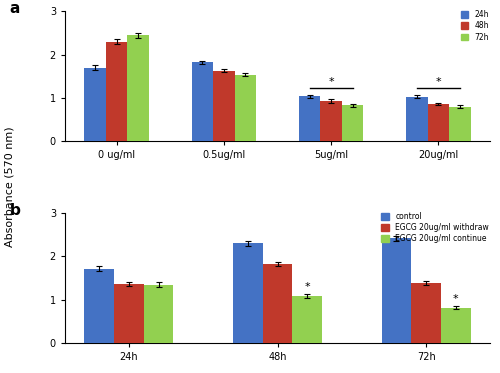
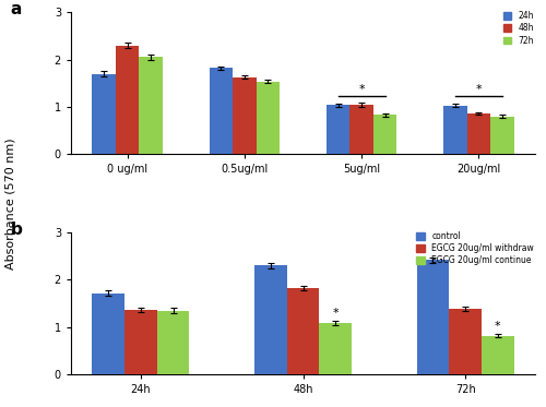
72h/0 ug/ml: 2.44 -> 2.05
48h/5ug/ml: 0.93 -> 1.05
